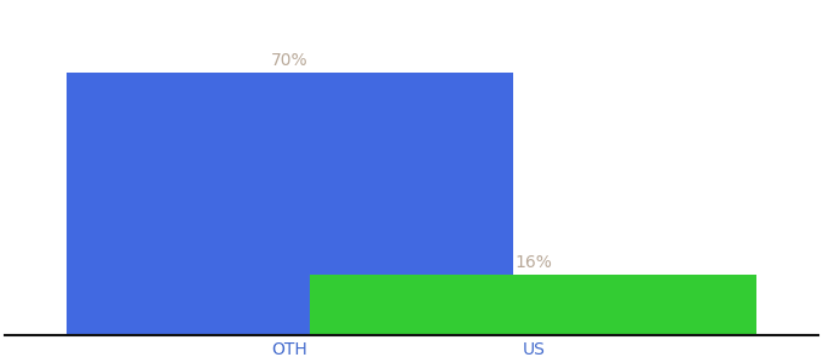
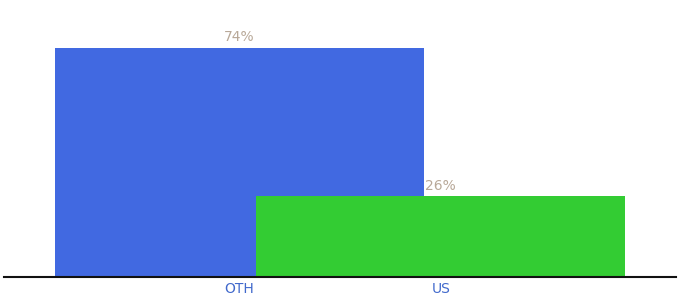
OTH: 70% -> 74%
US: 16% -> 26%
